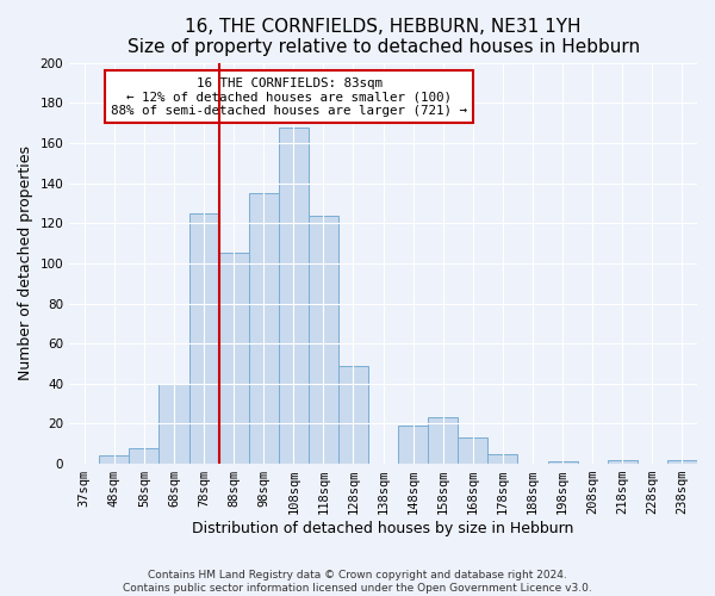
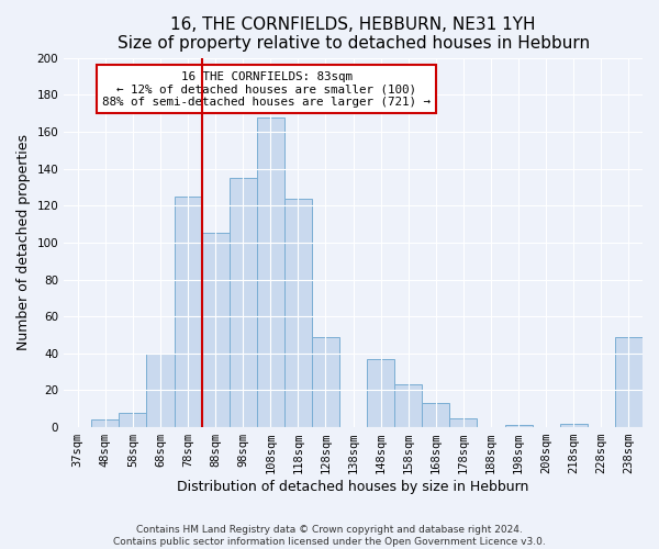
148sqm: 19 -> 37
238sqm: 2 -> 49
